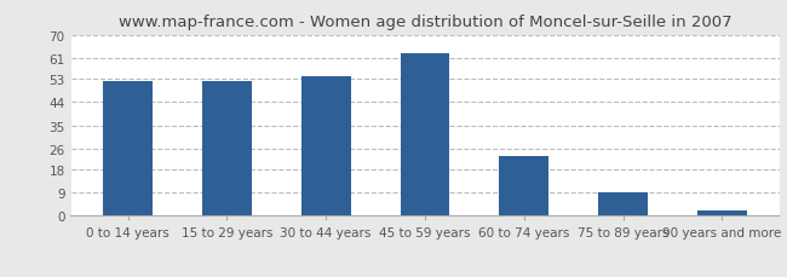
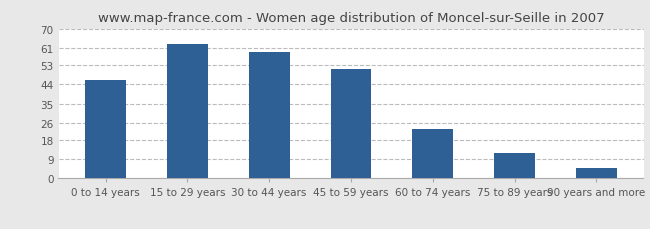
0 to 14 years: 52 -> 46
15 to 29 years: 52 -> 63
30 to 44 years: 54 -> 59
45 to 59 years: 63 -> 51
75 to 89 years: 9 -> 12
90 years and more: 2 -> 5
